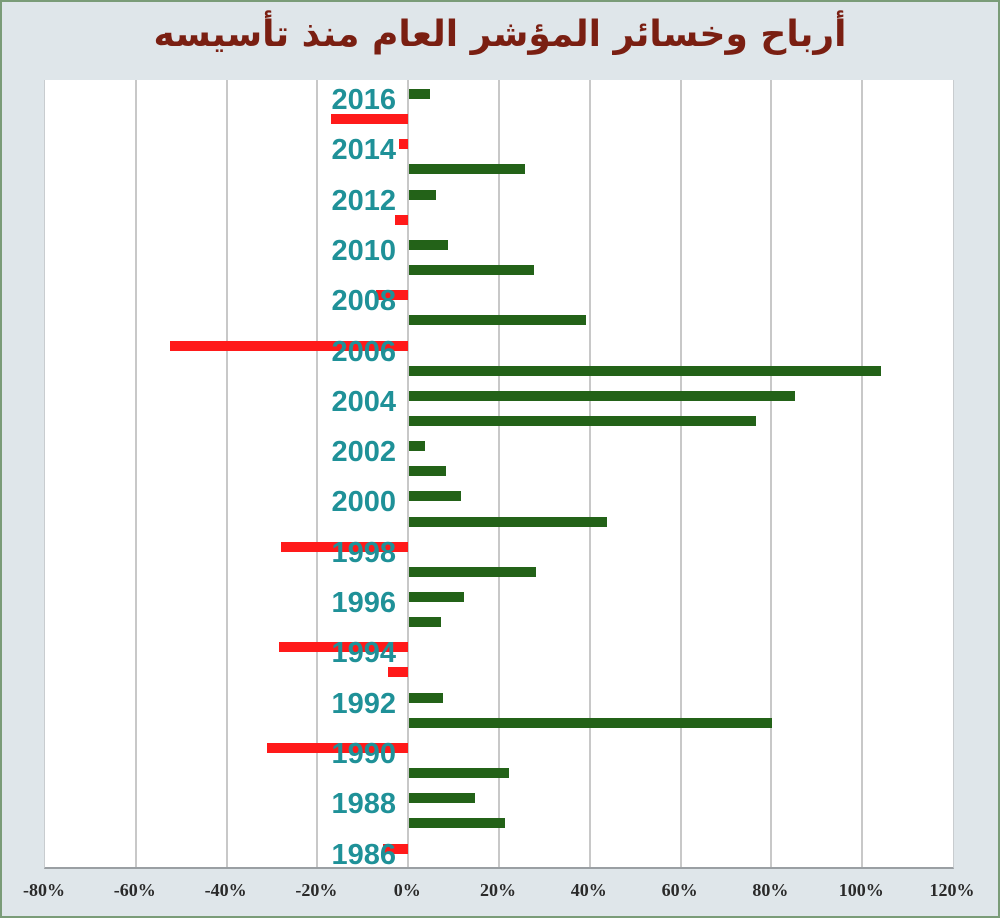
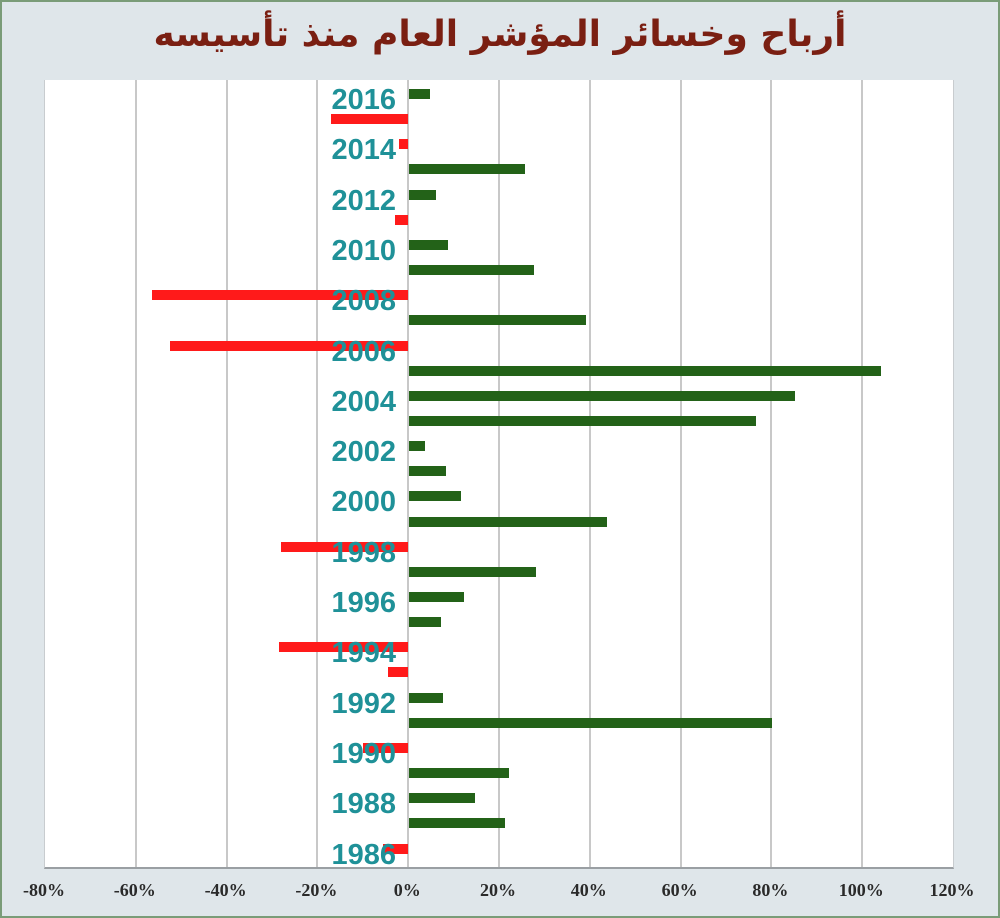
2008: -7% -> -56%
1990: -31% -> -10%
